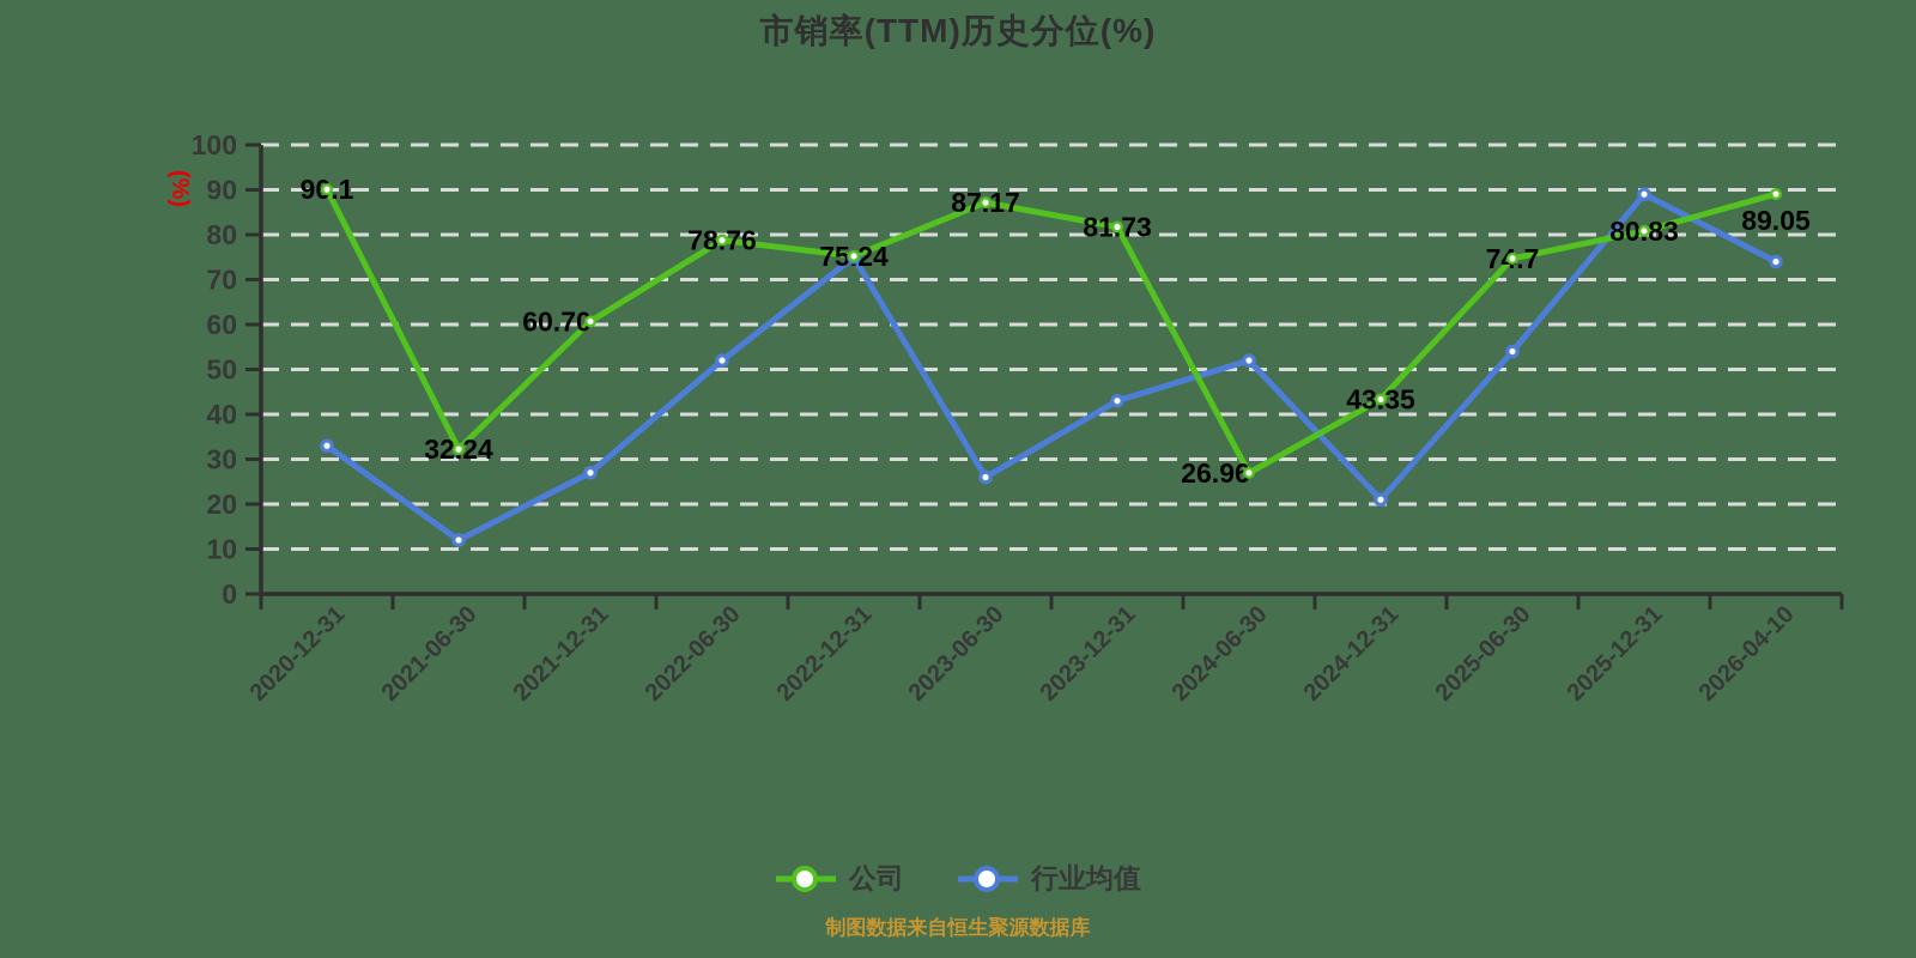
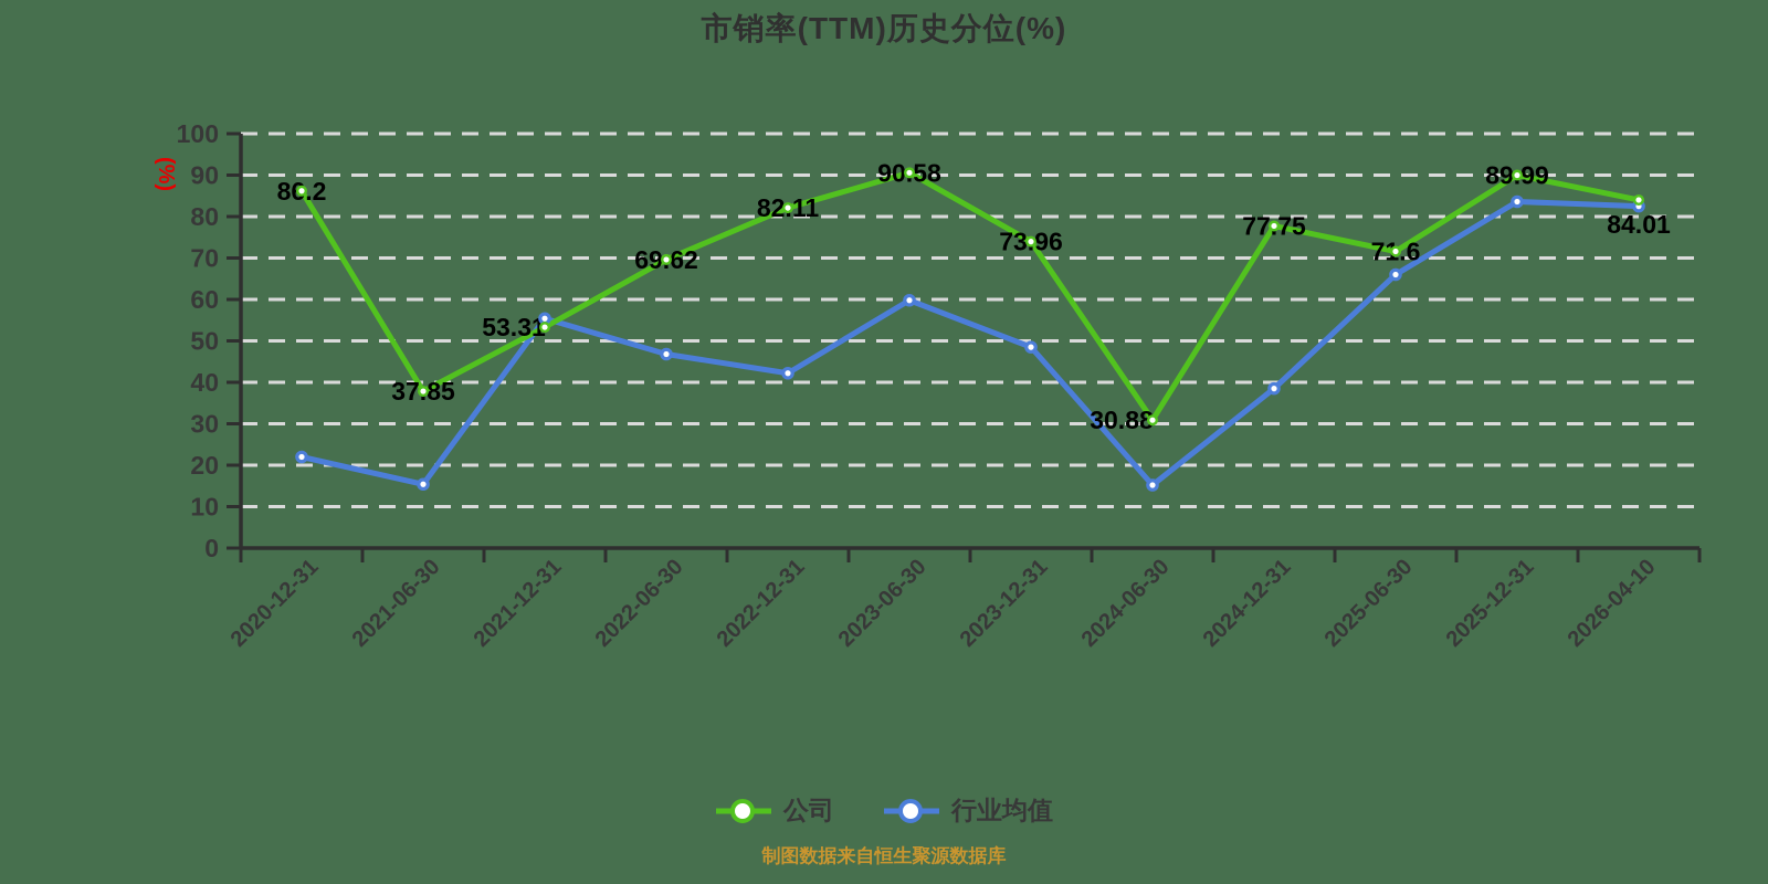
公司/2020-12-31: 90.1 -> 86.2
行业均值/2020-12-31: 33 -> 22
公司/2021-06-30: 32.24 -> 37.85
行业均值/2021-06-30: 12 -> 15
公司/2021-12-31: 60.70 -> 53.31
行业均值/2021-12-31: 27 -> 55
公司/2022-06-30: 78.76 -> 69.62
行业均值/2022-06-30: 52 -> 47
公司/2022-12-31: 75.24 -> 82.11
行业均值/2022-12-31: 75 -> 42
公司/2023-06-30: 87.17 -> 90.58
行业均值/2023-06-30: 26 -> 60
公司/2023-12-31: 81.73 -> 73.96
行业均值/2023-12-31: 43 -> 48
公司/2024-06-30: 26.96 -> 30.88
行业均值/2024-06-30: 52 -> 15
公司/2024-12-31: 43.35 -> 77.75
行业均值/2024-12-31: 21 -> 38
公司/2025-06-30: 74.7 -> 71.6
行业均值/2025-06-30: 54 -> 66
公司/2025-12-31: 80.83 -> 89.99
行业均值/2025-12-31: 89 -> 84
公司/2026-04-10: 89.05 -> 84.01
行业均值/2026-04-10: 74 -> 82
